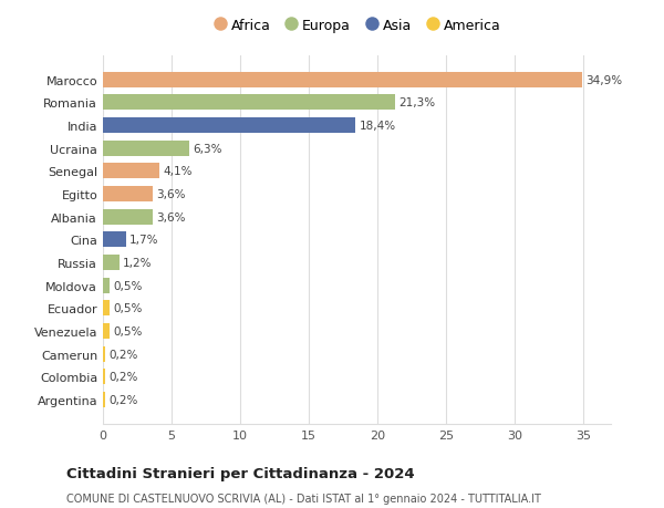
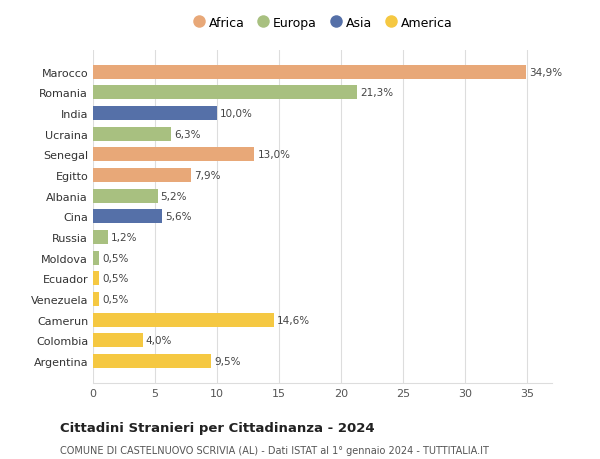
India: 18,4% -> 10,0%
Senegal: 4,1% -> 13,0%
Egitto: 3,6% -> 7,9%
Albania: 3,6% -> 5,2%
Cina: 1,7% -> 5,6%
Camerun: 0,2% -> 14,6%
Colombia: 0,2% -> 4,0%
Argentina: 0,2% -> 9,5%
